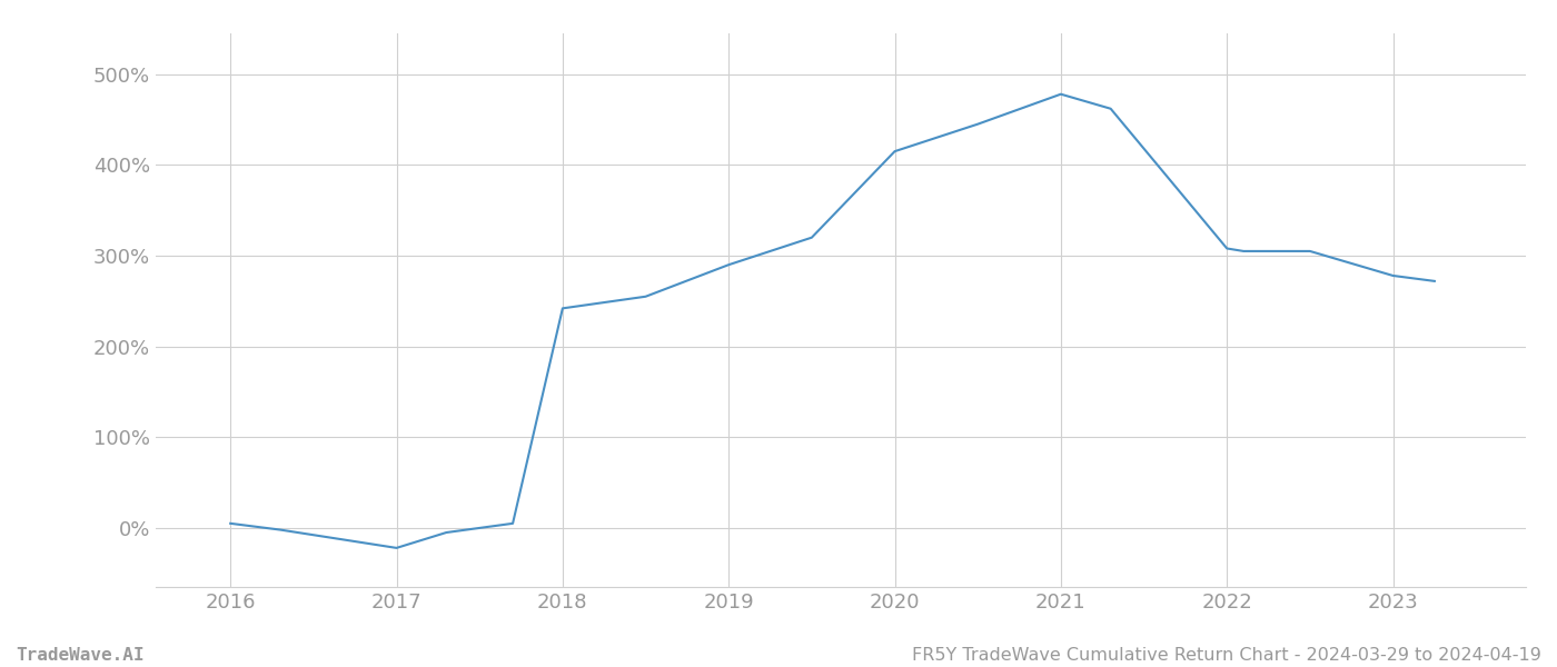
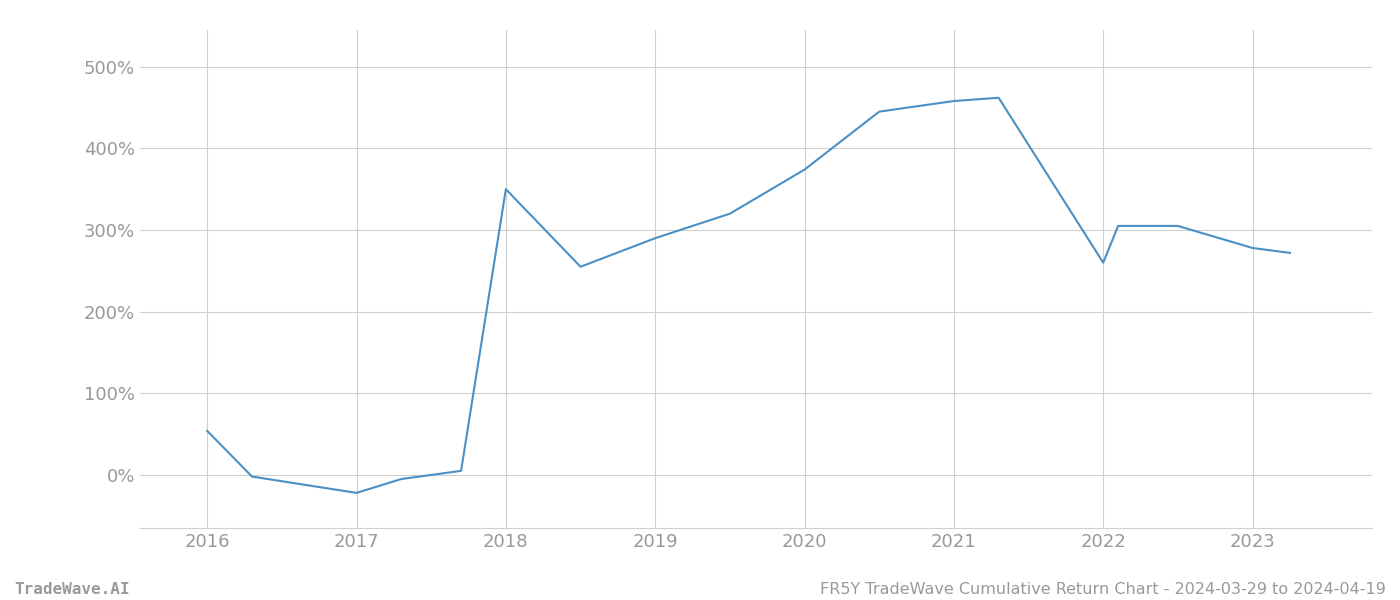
2016: 5% -> 54%
2018: 242% -> 350%
2020: 415% -> 374%
2021: 478% -> 458%
2022: 308% -> 260%
